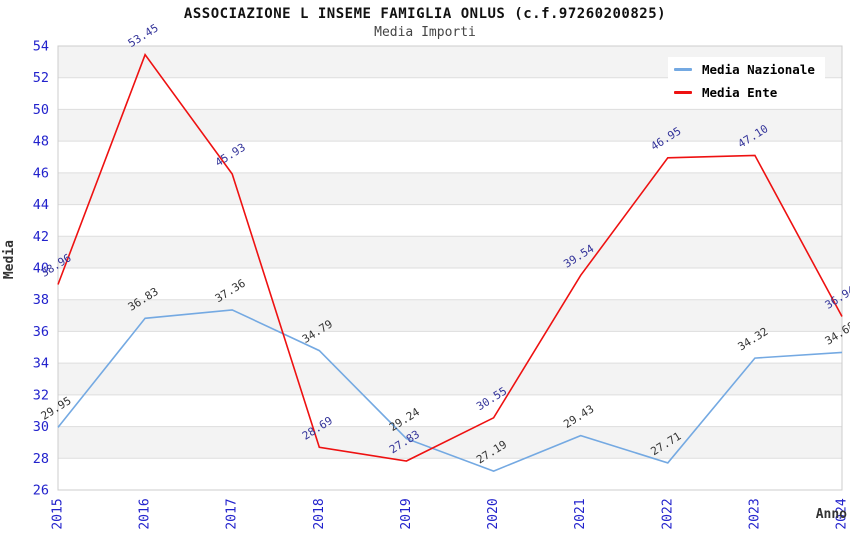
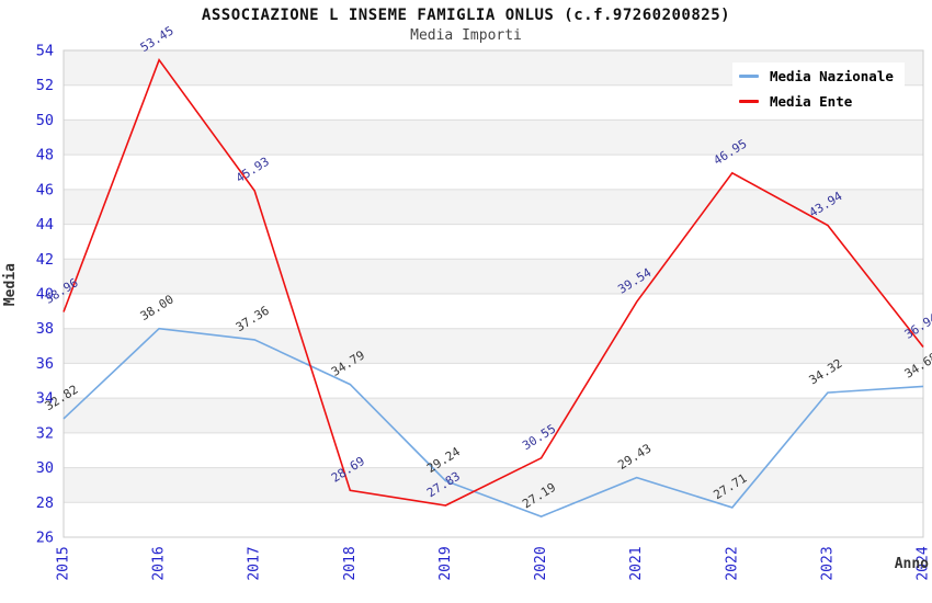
Media Nazionale/2015: 29.95 -> 32.82
Media Nazionale/2016: 36.83 -> 38.00
Media Ente/2023: 47.10 -> 43.94
